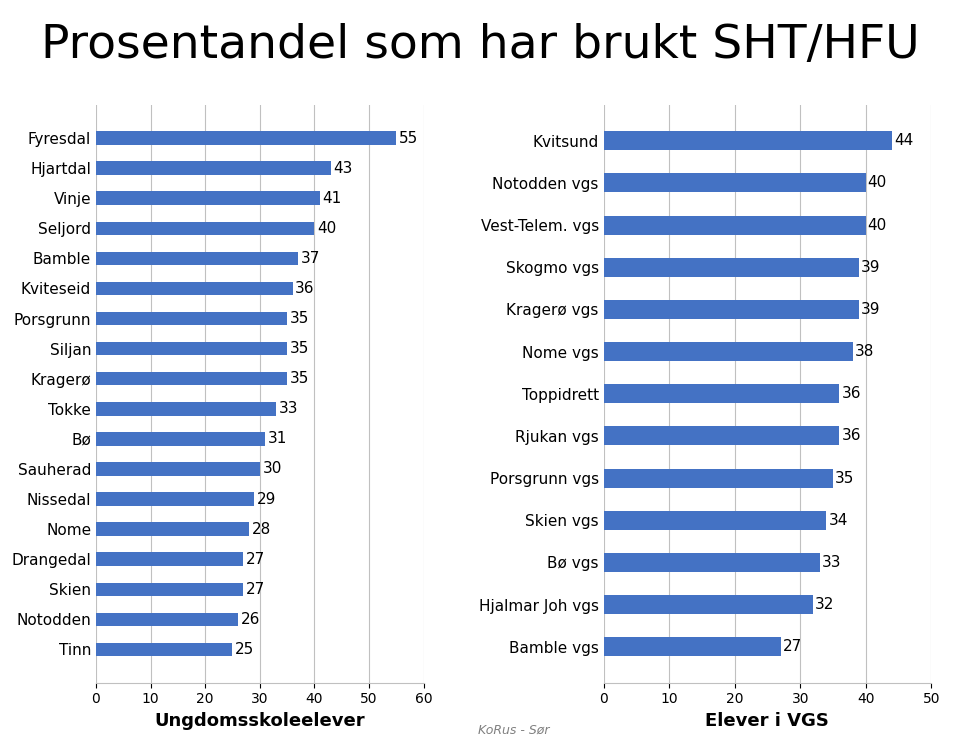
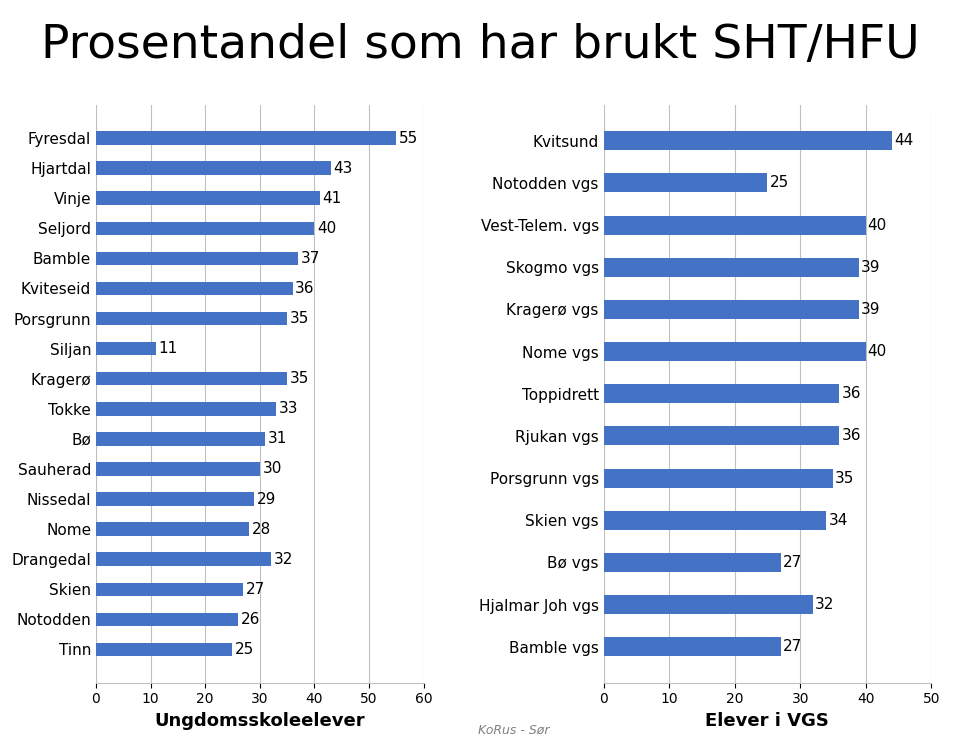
Siljan: 35 -> 11
Drangedal: 27 -> 32
Notodden vgs: 40 -> 25
Nome vgs: 38 -> 40
Bø vgs: 33 -> 27
